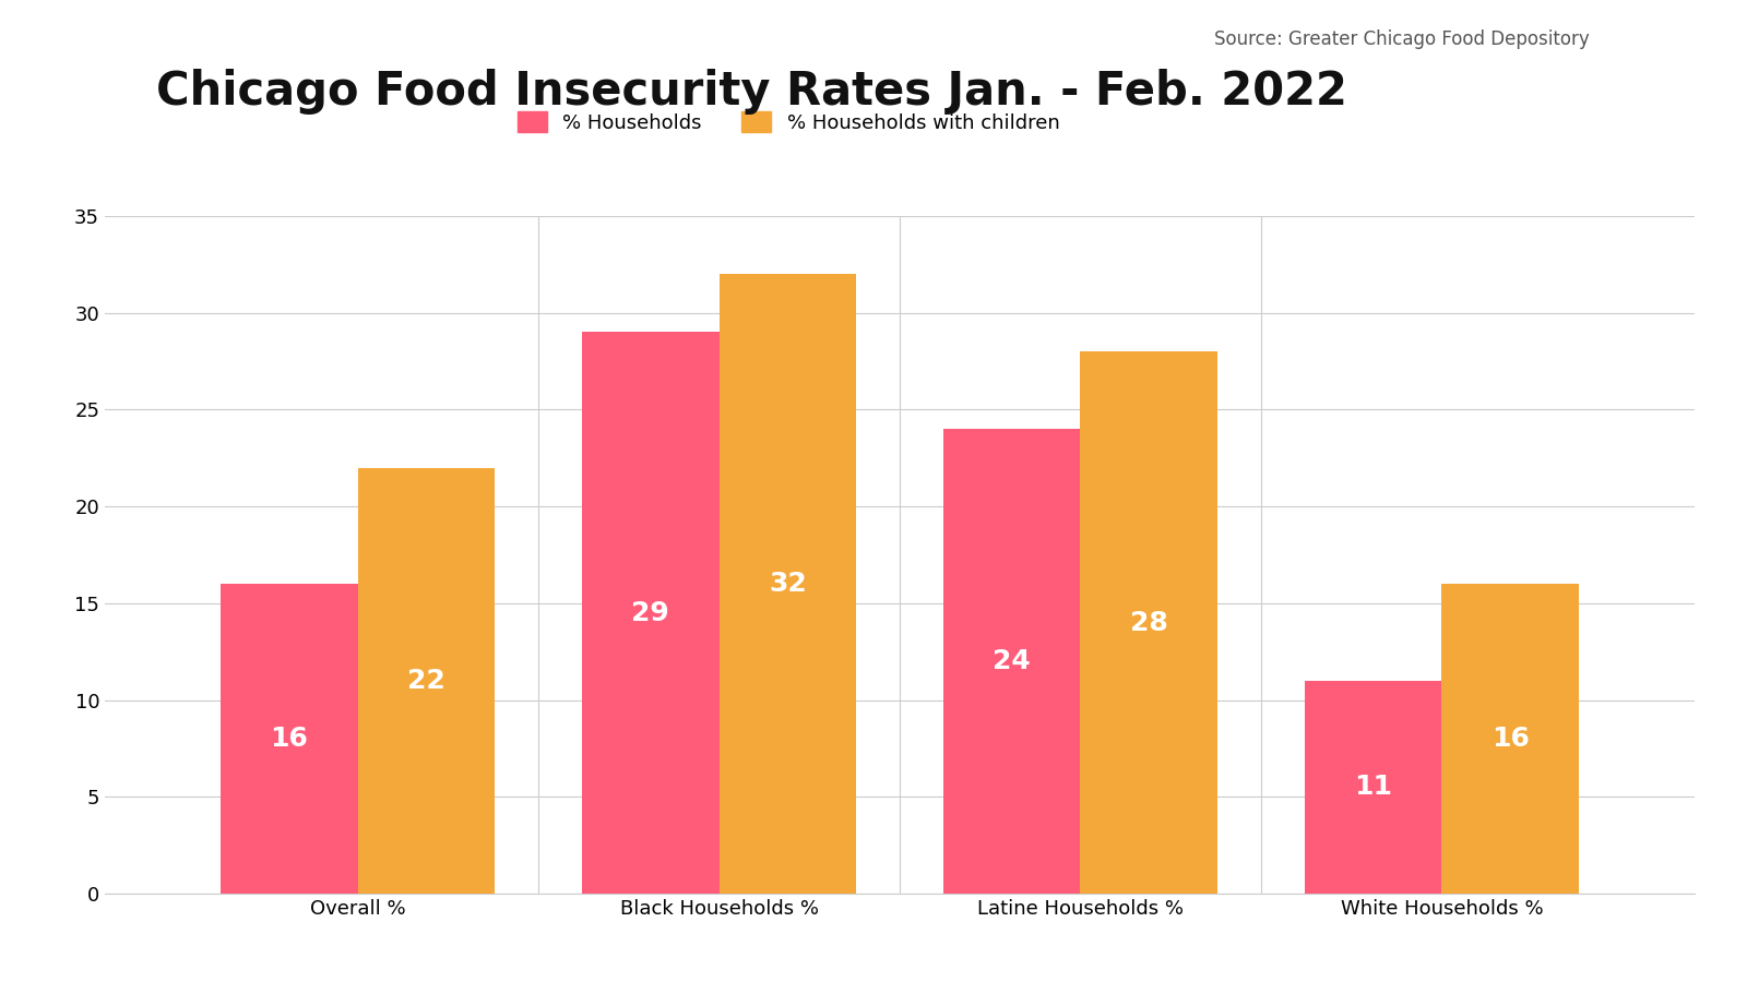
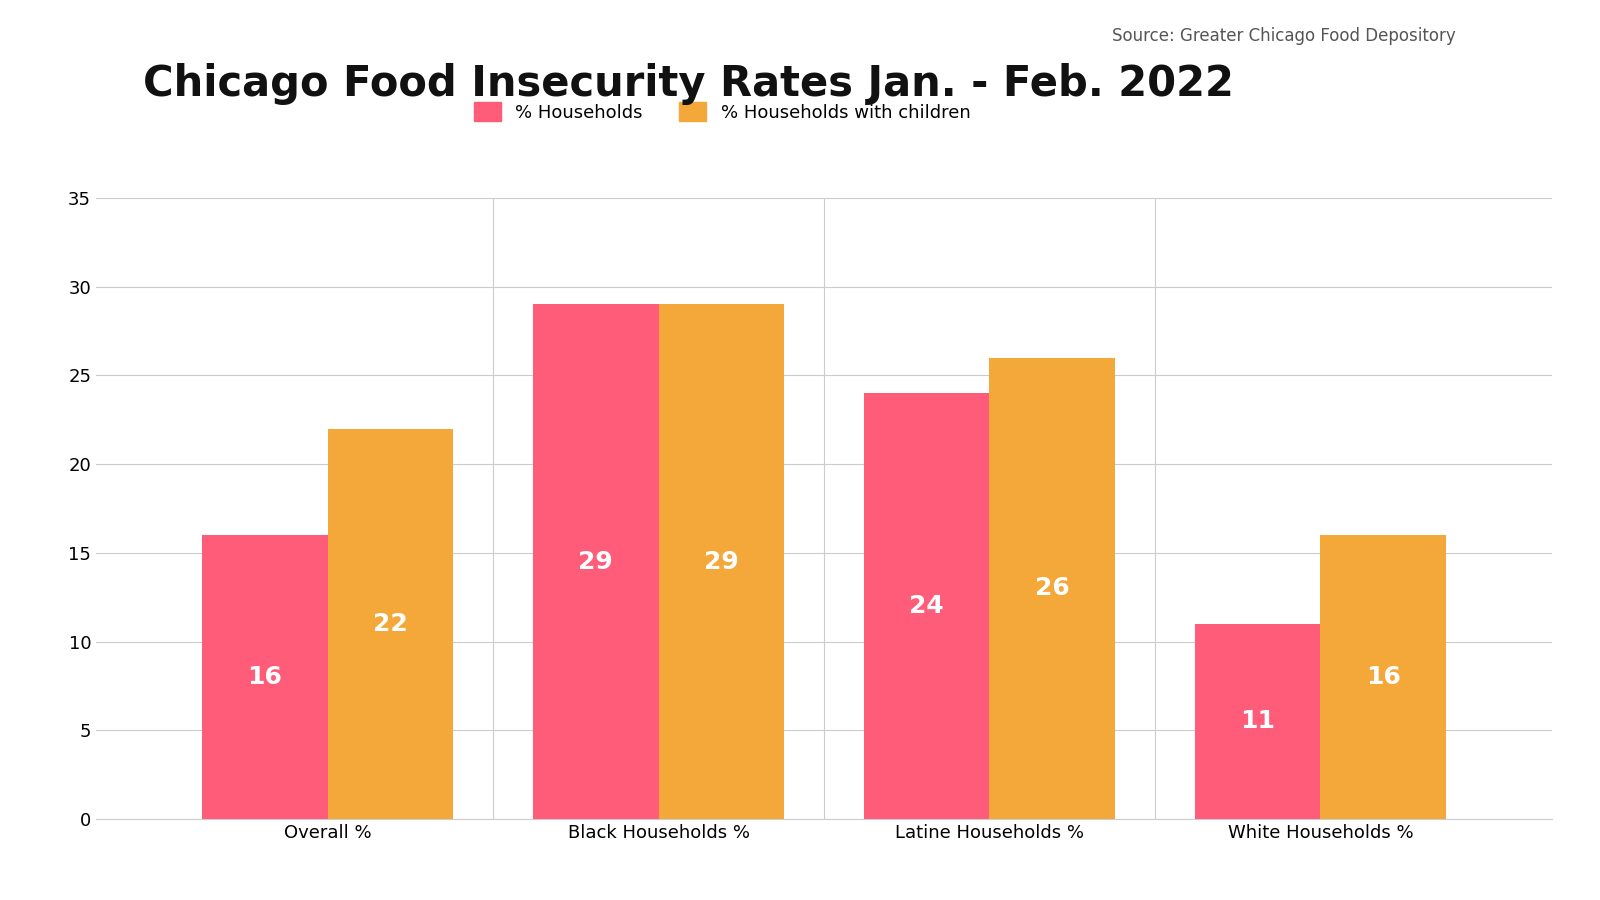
% Households with children/Black Households %: 32 -> 29
% Households with children/Latine Households %: 28 -> 26
